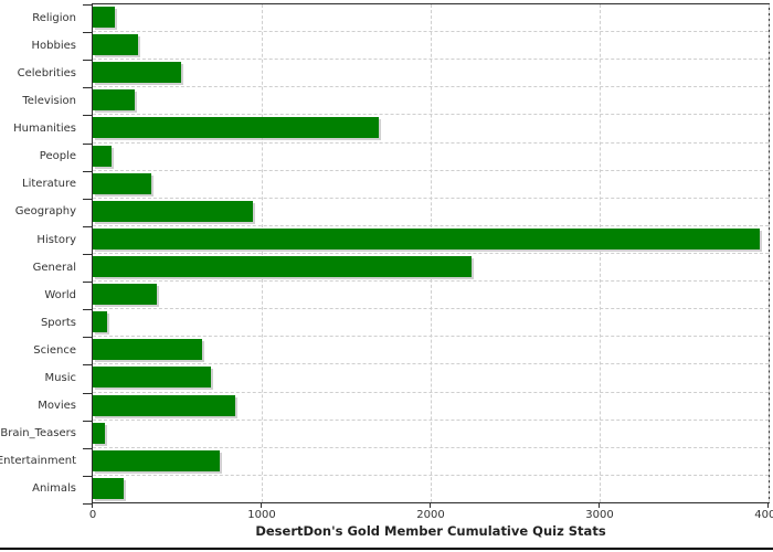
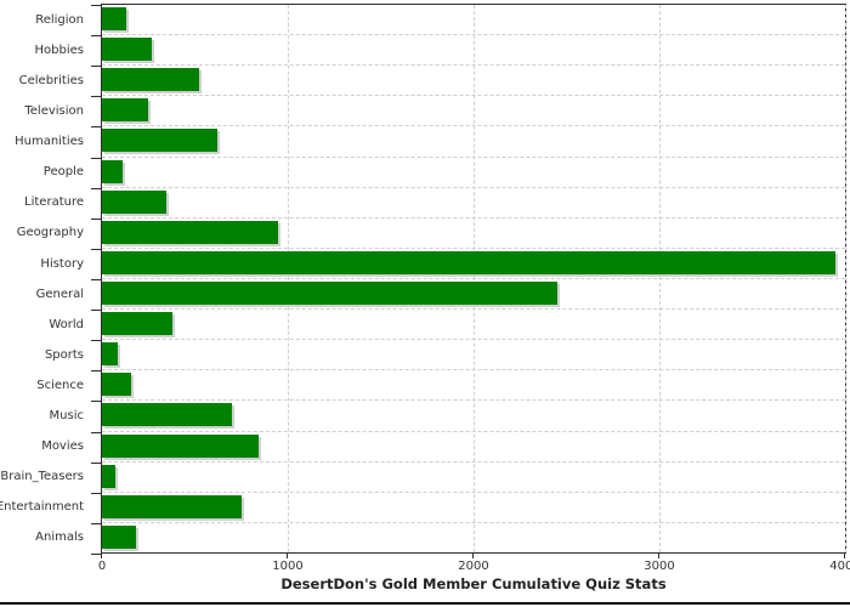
Humanities: 1690 -> 620
General: 2240 -> 2450
Science: 650 -> 160
